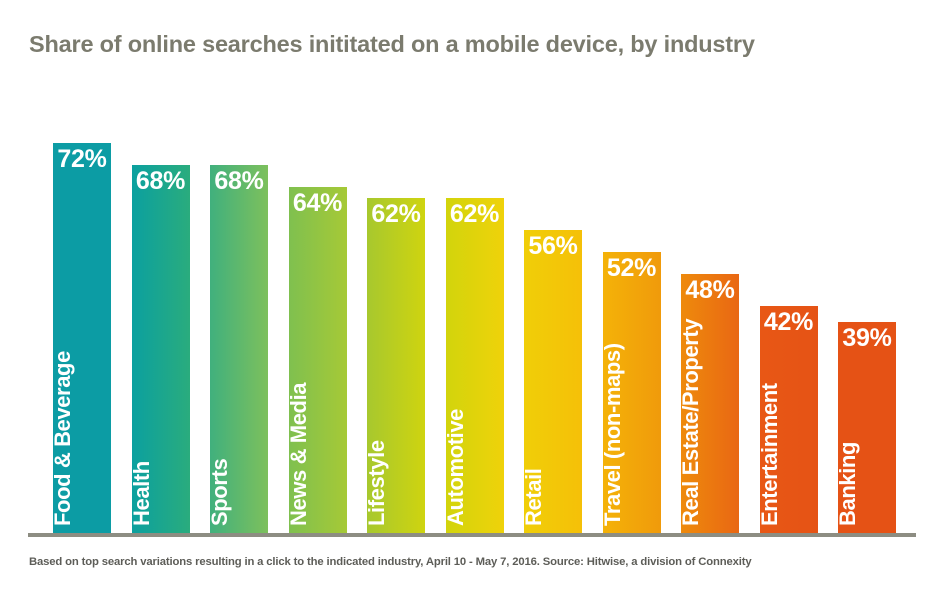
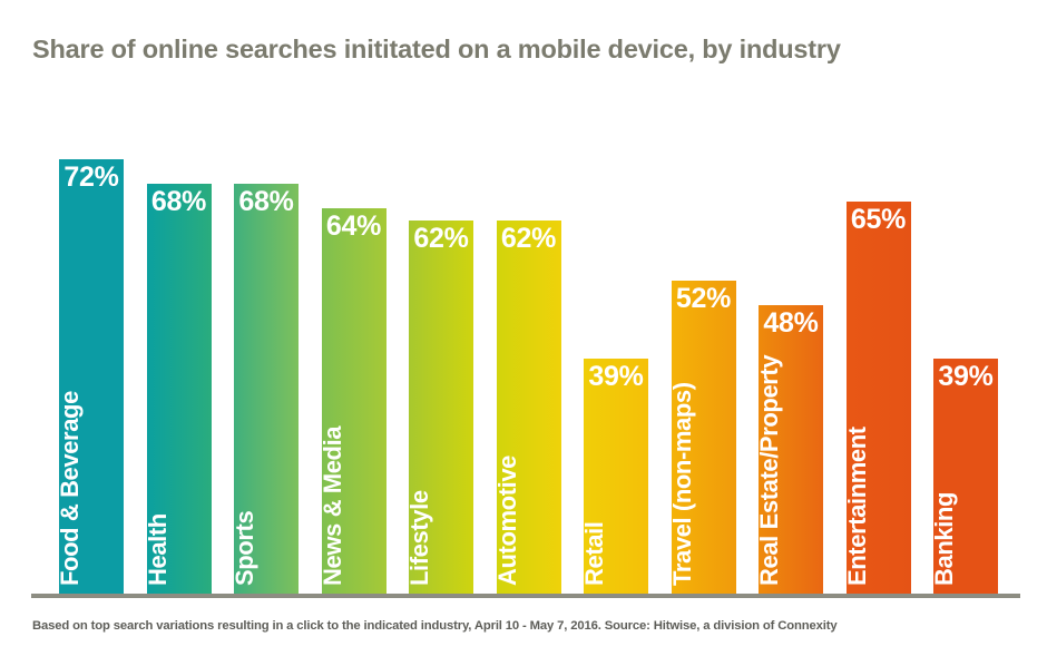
Retail: 56% -> 39%
Entertainment: 42% -> 65%
